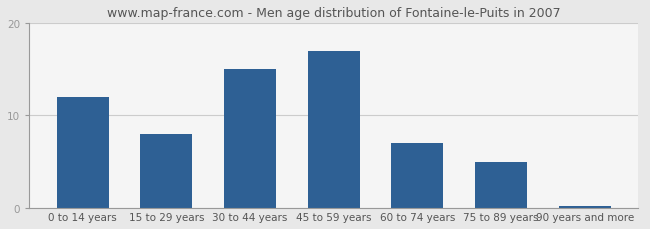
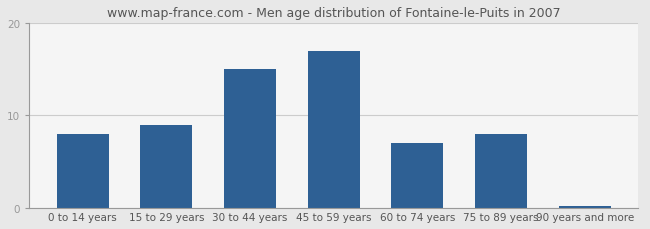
0 to 14 years: 12.0 -> 8.0
15 to 29 years: 8.0 -> 9.0
75 to 89 years: 5.0 -> 8.0
